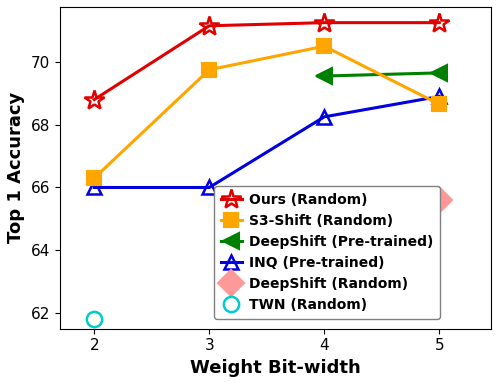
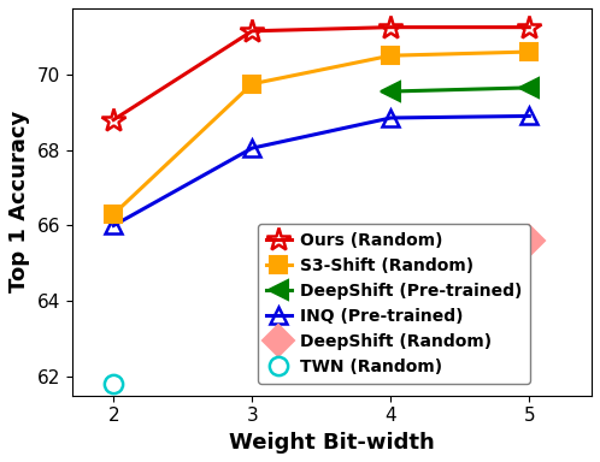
INQ (Pre-trained)/3: 66.00 -> 68.05
INQ (Pre-trained)/4: 68.25 -> 68.85
S3-Shift (Random)/5: 68.65 -> 70.60
